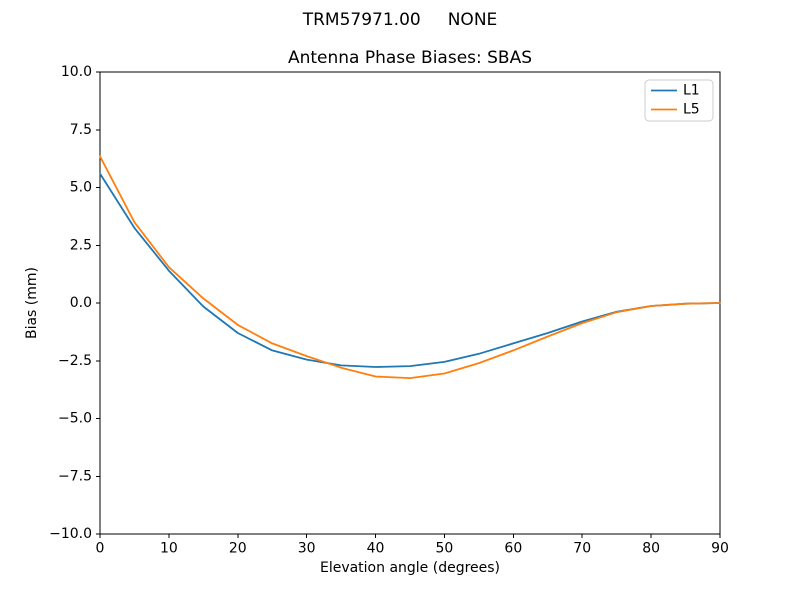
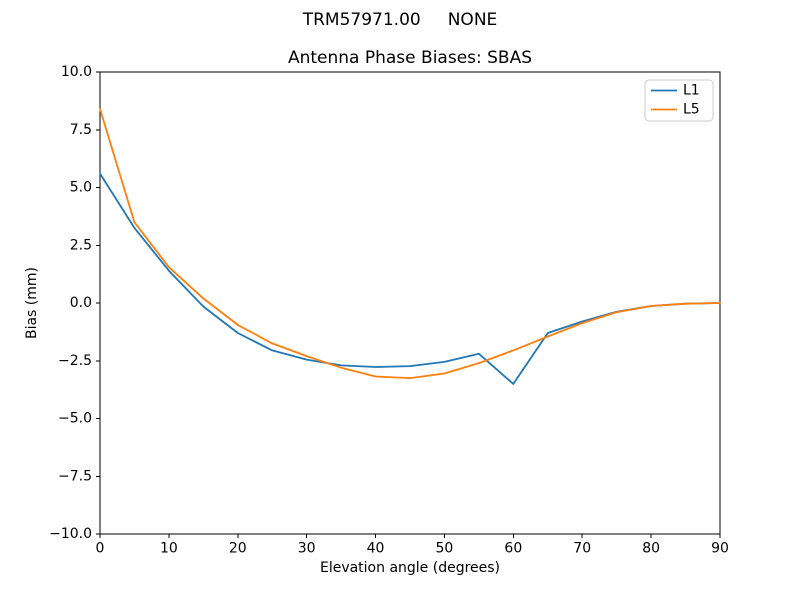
L5/0: 6.3 -> 8.4
L1/60: -1.8 -> -3.5
